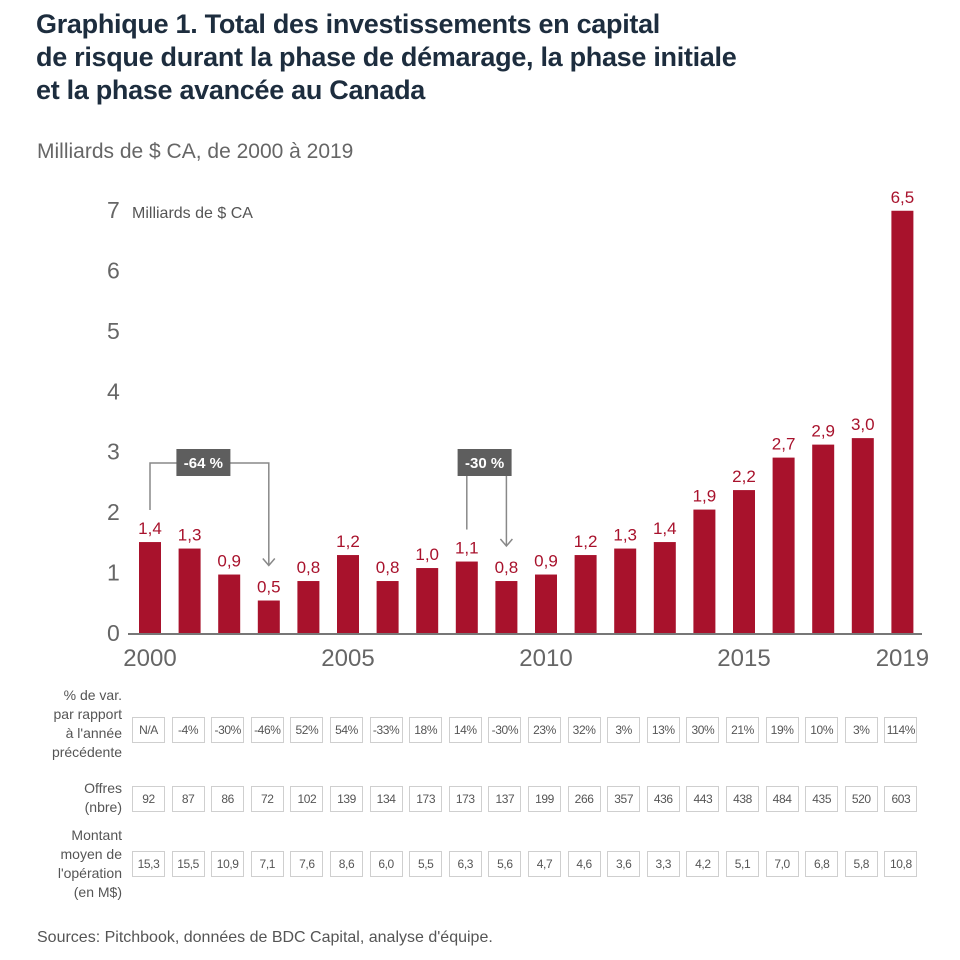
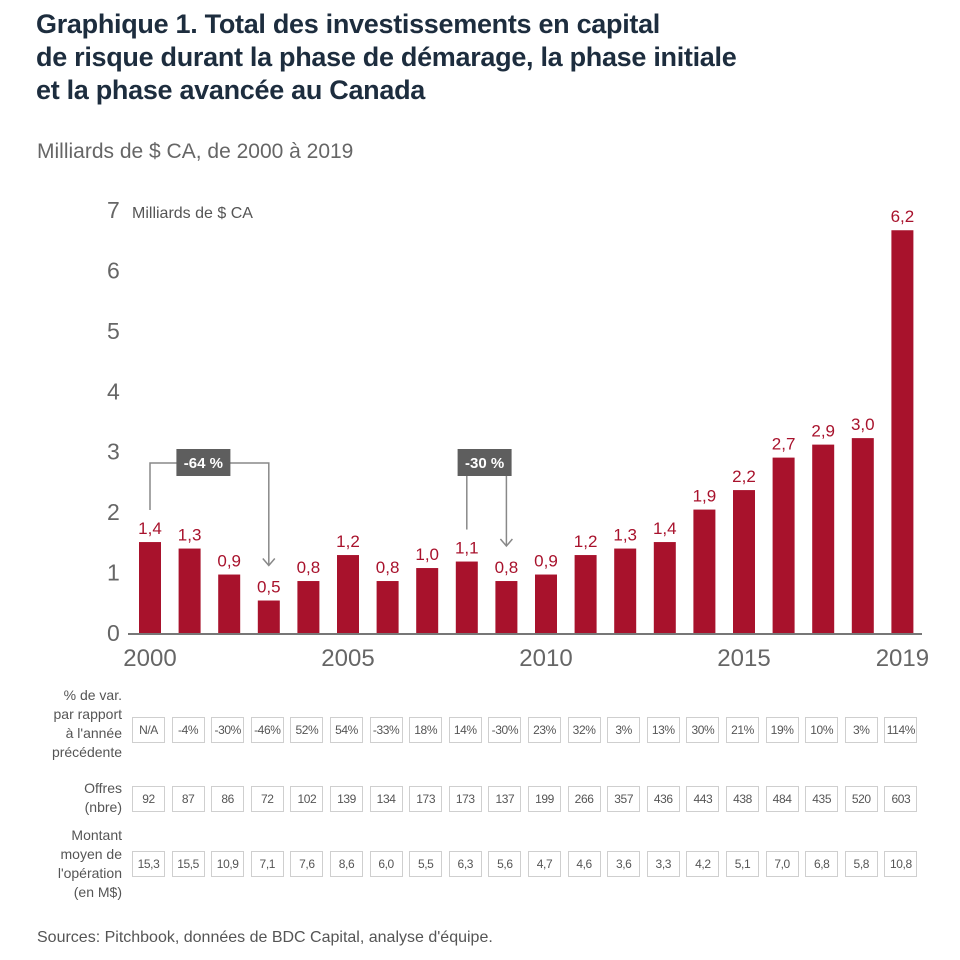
2019: 6,5 -> 6,2
